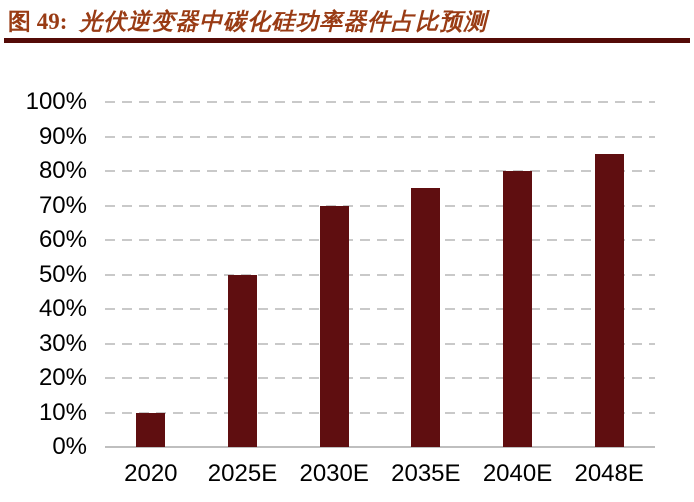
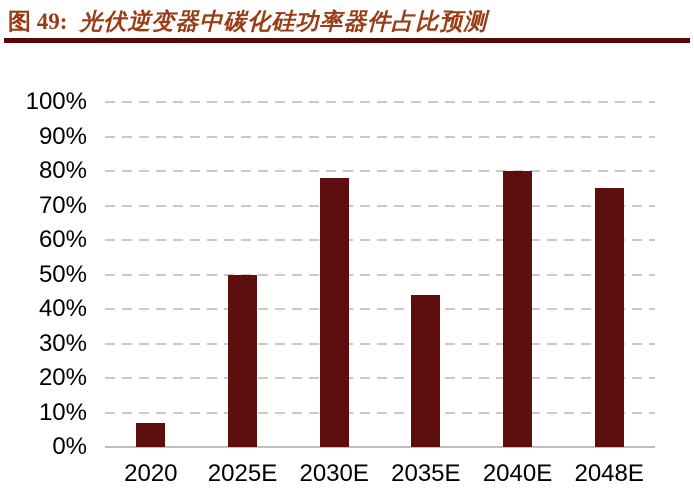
2020: 10% -> 7%
2030E: 70% -> 78%
2035E: 75% -> 44%
2048E: 85% -> 75%
